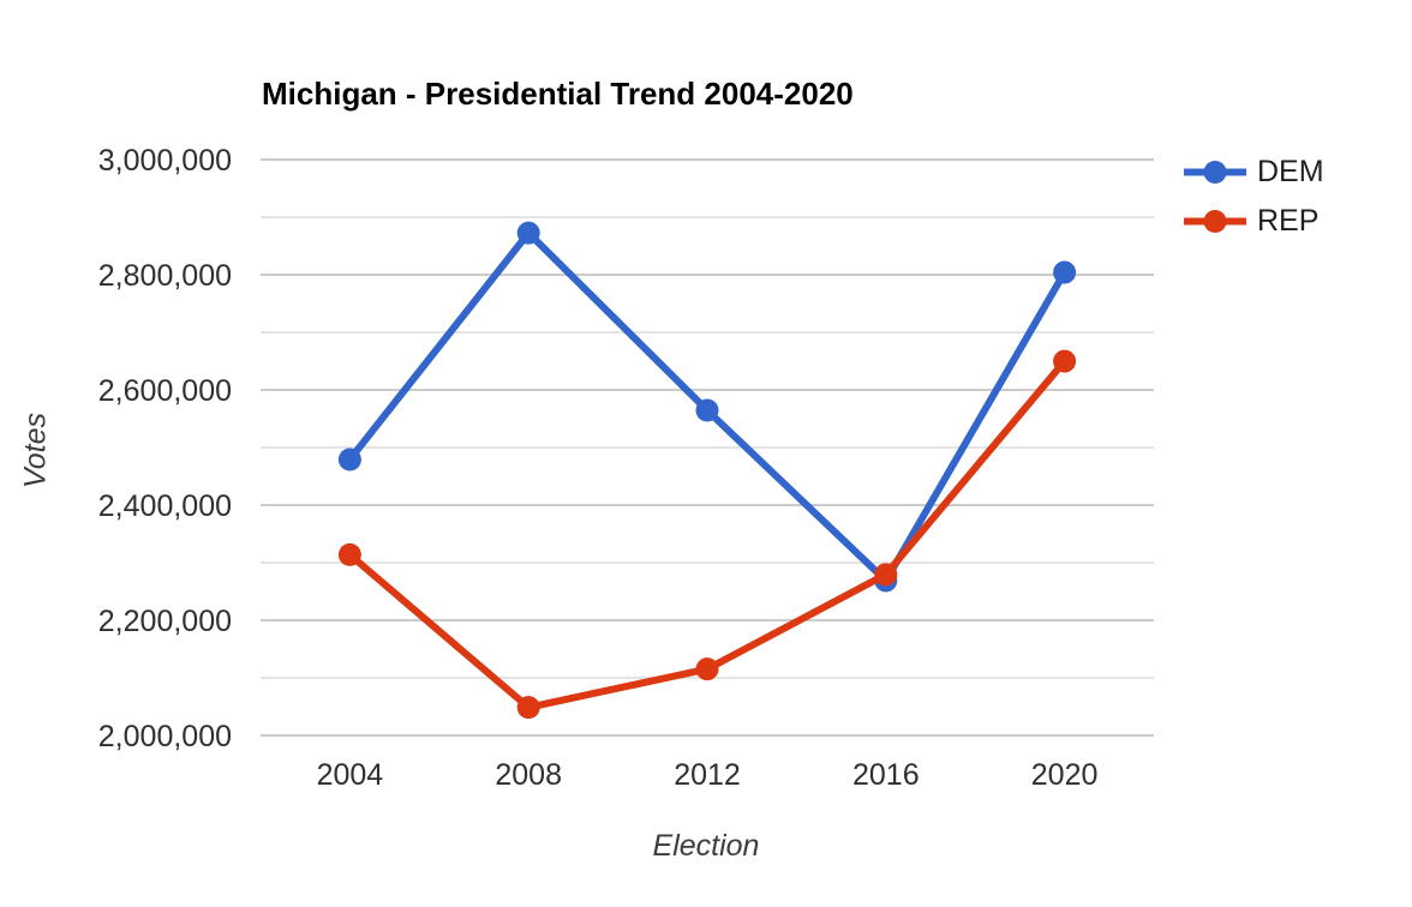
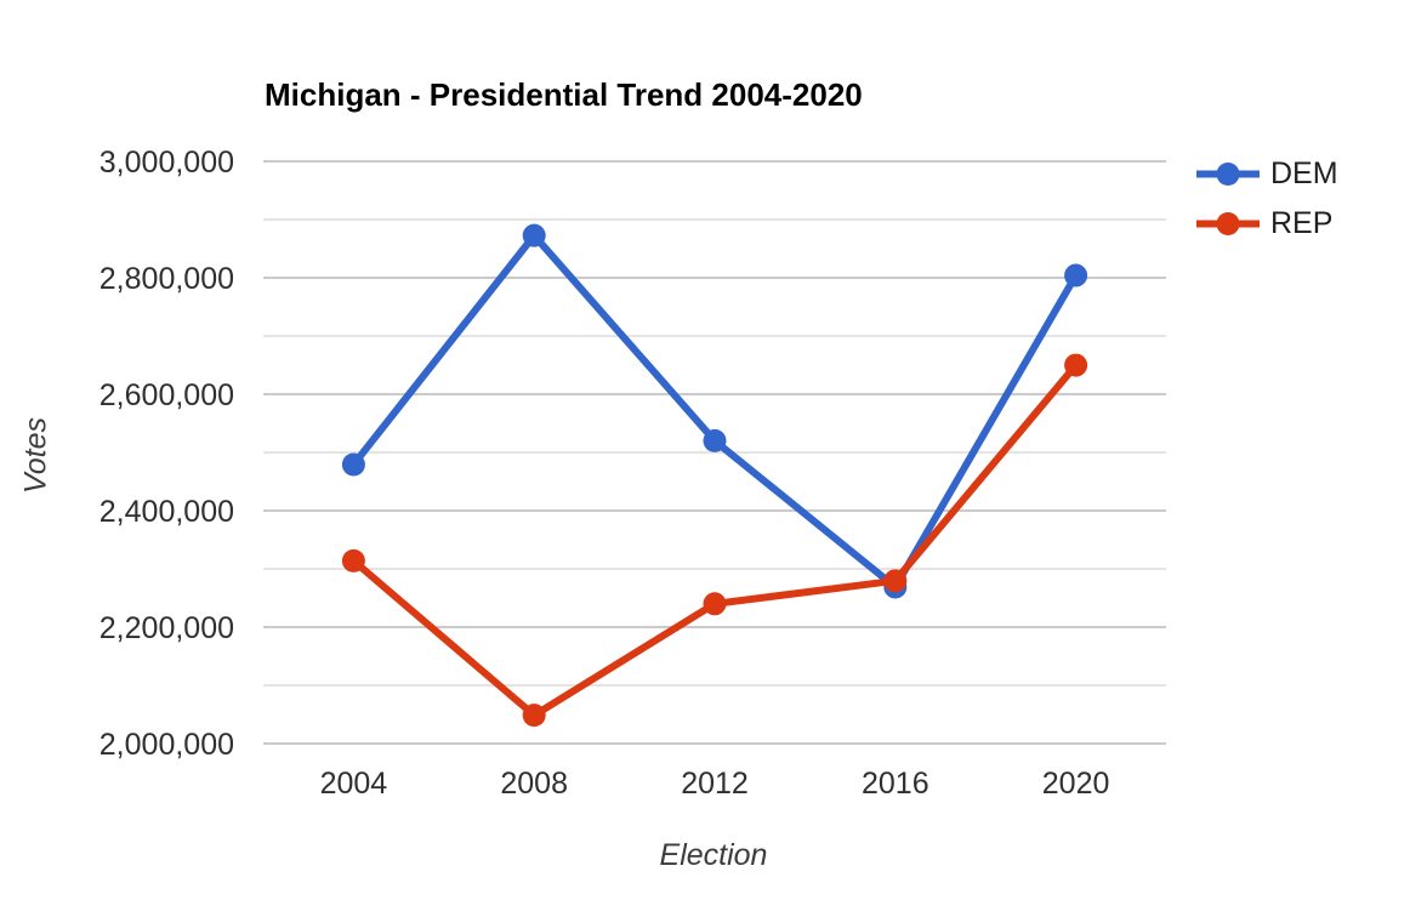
DEM/2012: 2560000 -> 2520000
REP/2012: 2120000 -> 2240000
